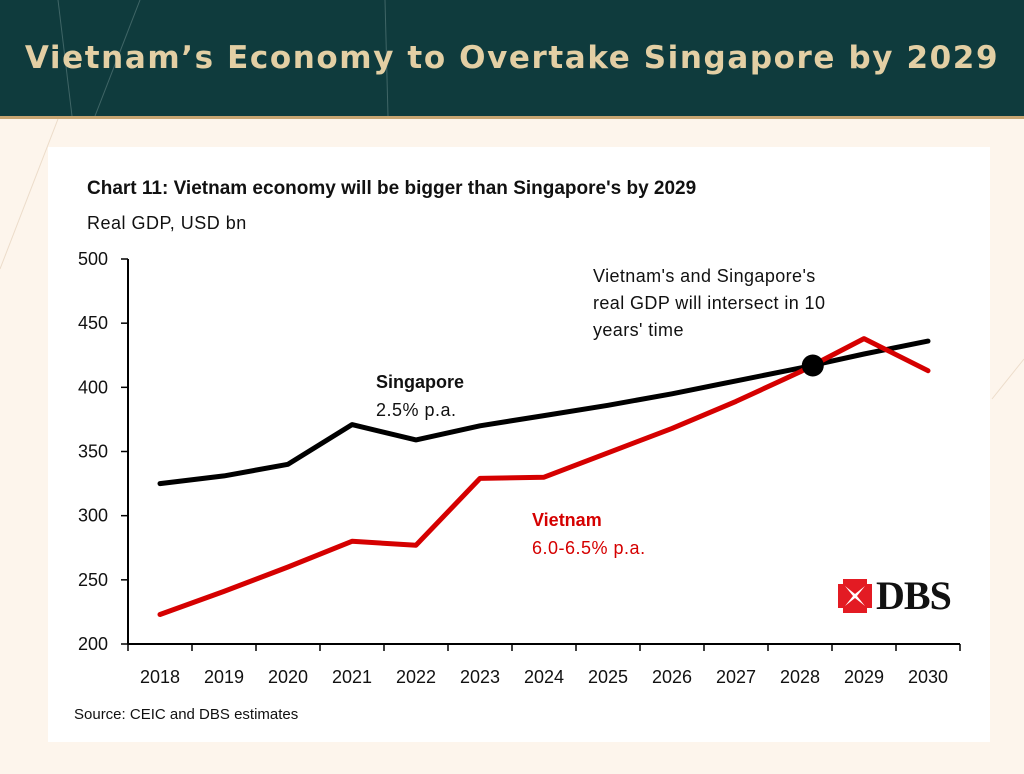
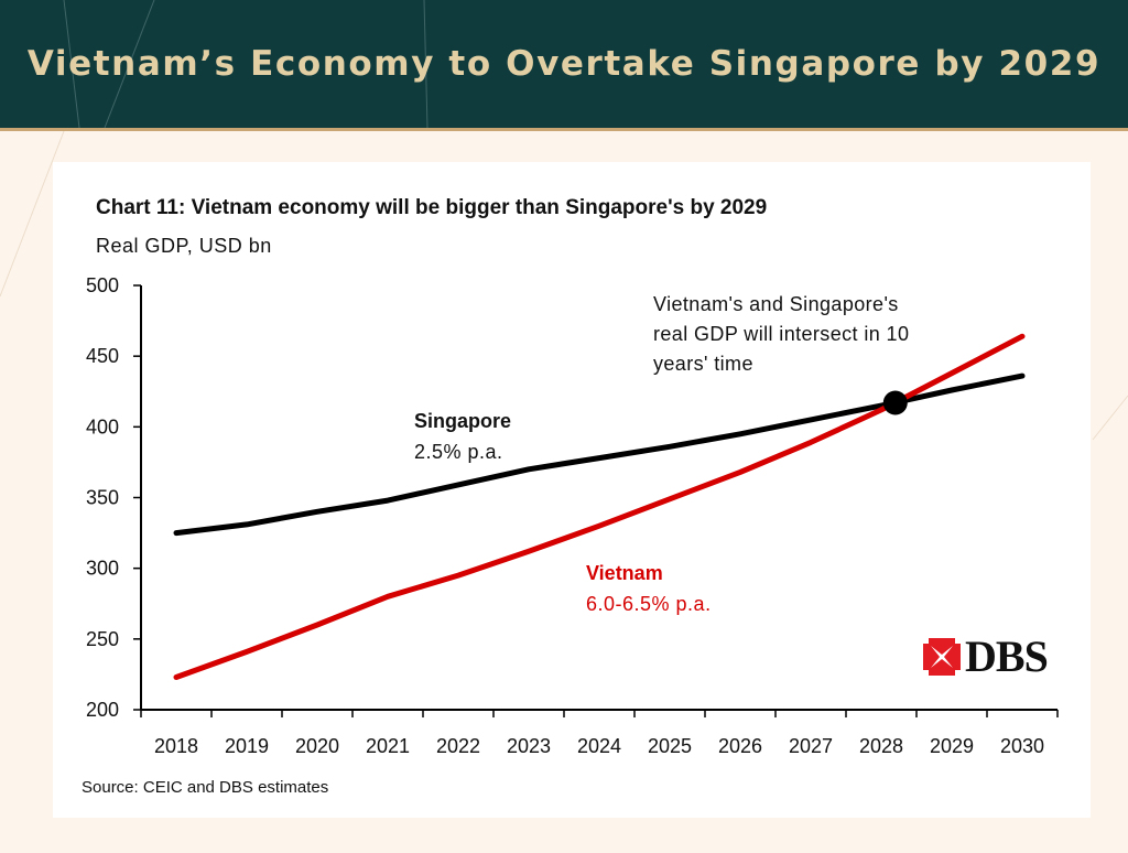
Singapore/2021: 371 -> 348
Vietnam/2022: 277 -> 295
Vietnam/2023: 329 -> 312
Vietnam/2030: 413 -> 464
